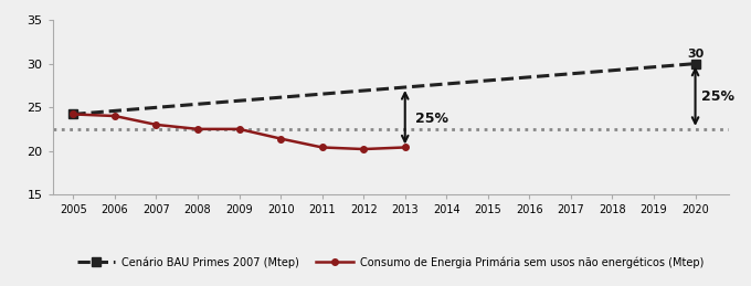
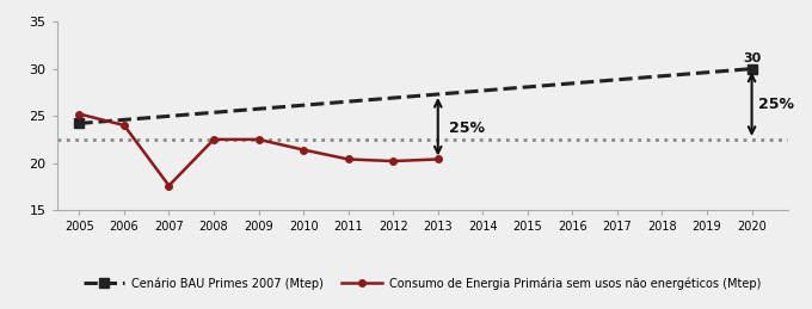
2005: 24.2 -> 25.2
2007: 23.0 -> 17.6
